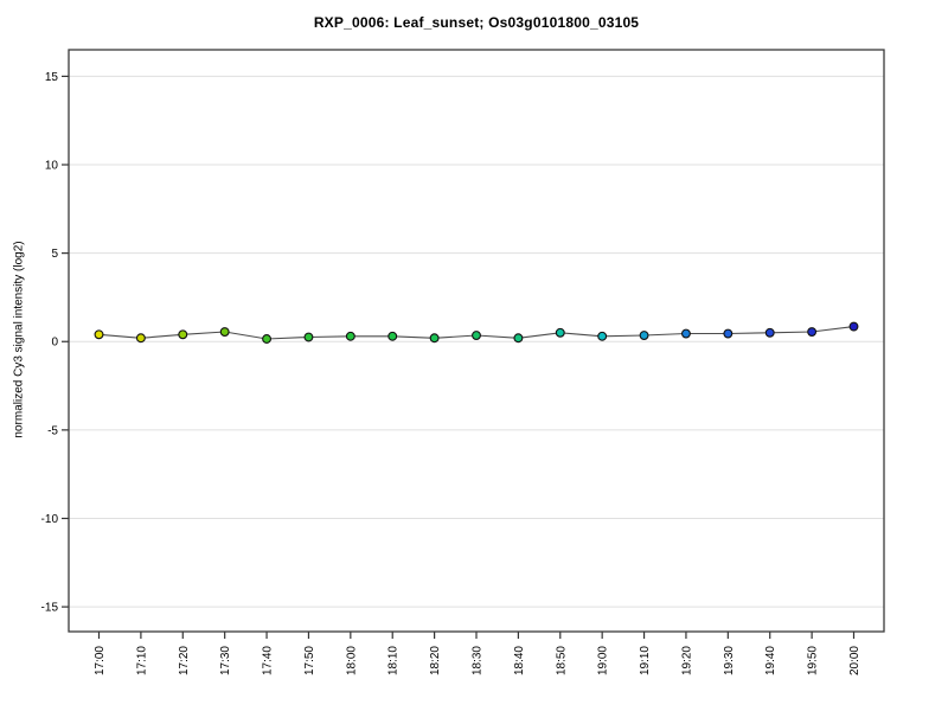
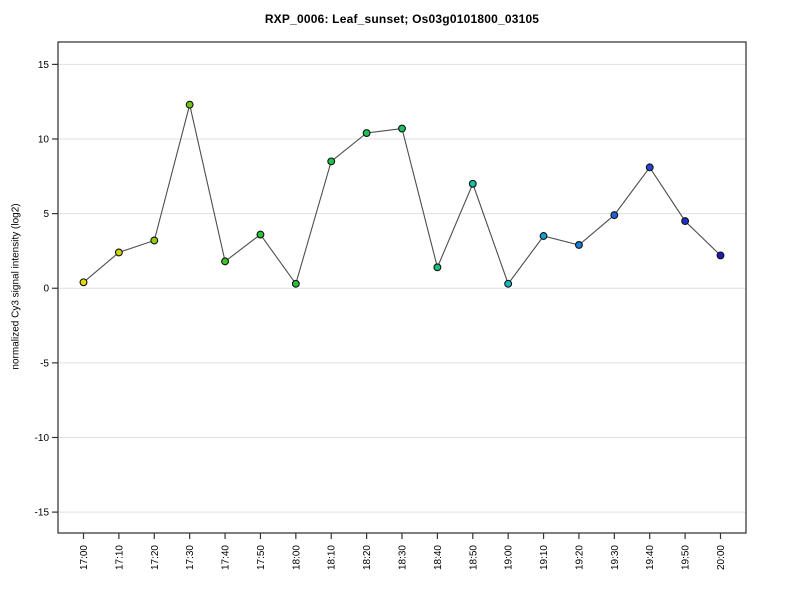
17:10: 0.2 -> 2.4
17:20: 0.4 -> 3.2
17:30: 0.6 -> 12.3
17:40: 0.1 -> 1.8
17:50: 0.2 -> 3.6
18:10: 0.3 -> 8.5
18:20: 0.2 -> 10.4
18:30: 0.3 -> 10.7
18:40: 0.2 -> 1.4
18:50: 0.5 -> 7.0
19:10: 0.3 -> 3.5
19:20: 0.5 -> 2.9
19:30: 0.5 -> 4.9
19:40: 0.5 -> 8.1
19:50: 0.6 -> 4.5
20:00: 0.8 -> 2.2
